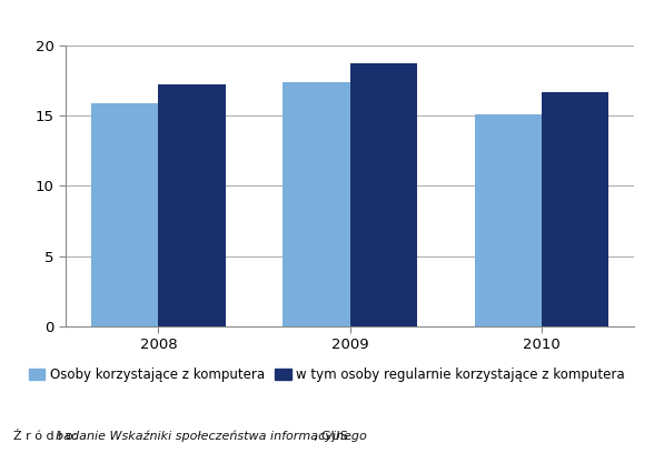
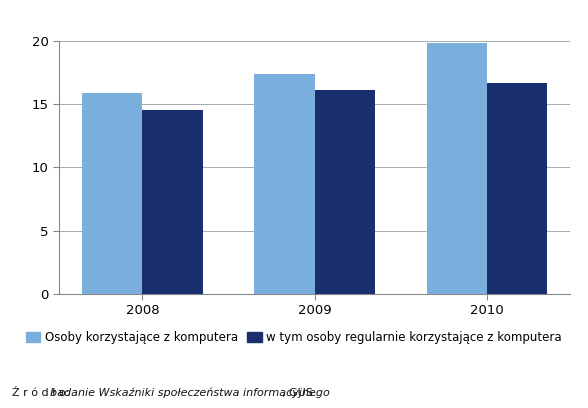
w tym osoby regularnie korzystające z komputera/2008: 17.2 -> 14.5
w tym osoby regularnie korzystające z komputera/2009: 18.7 -> 16.1
Osoby korzystające z komputera/2010: 15.1 -> 19.8
